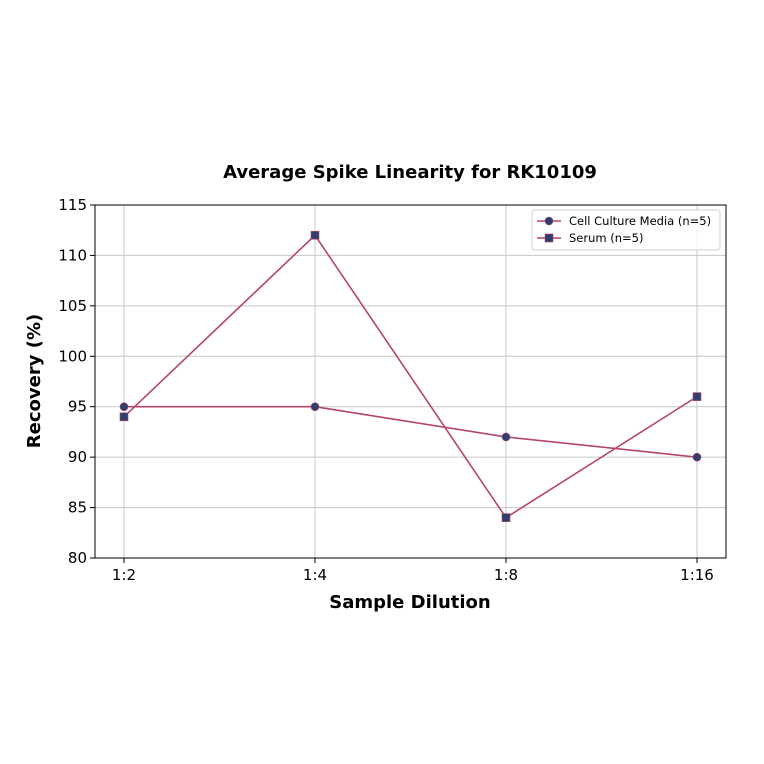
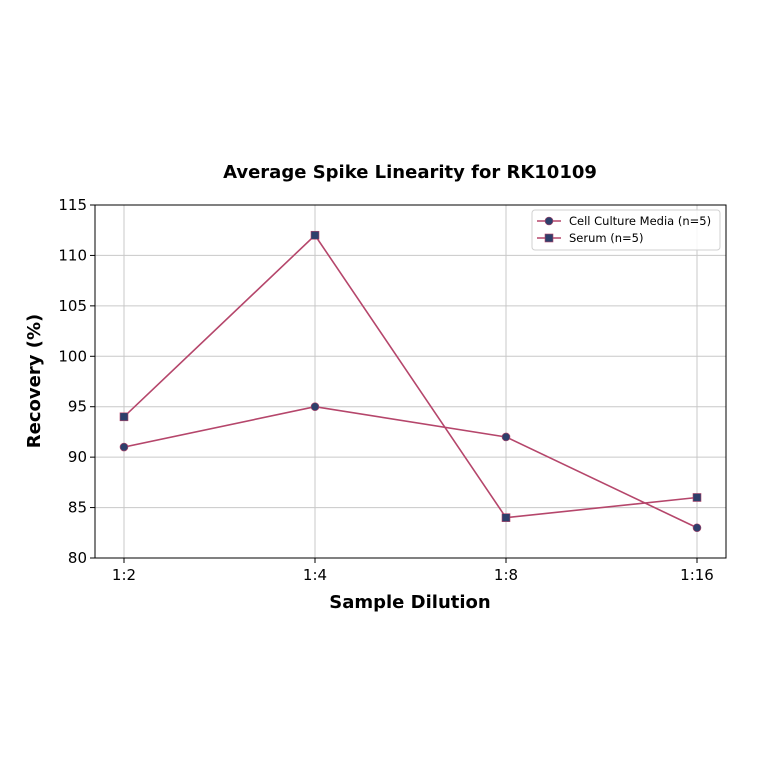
Cell Culture Media (n=5)/1:2: 95 -> 91
Cell Culture Media (n=5)/1:16: 90 -> 83
Serum (n=5)/1:16: 96 -> 86
